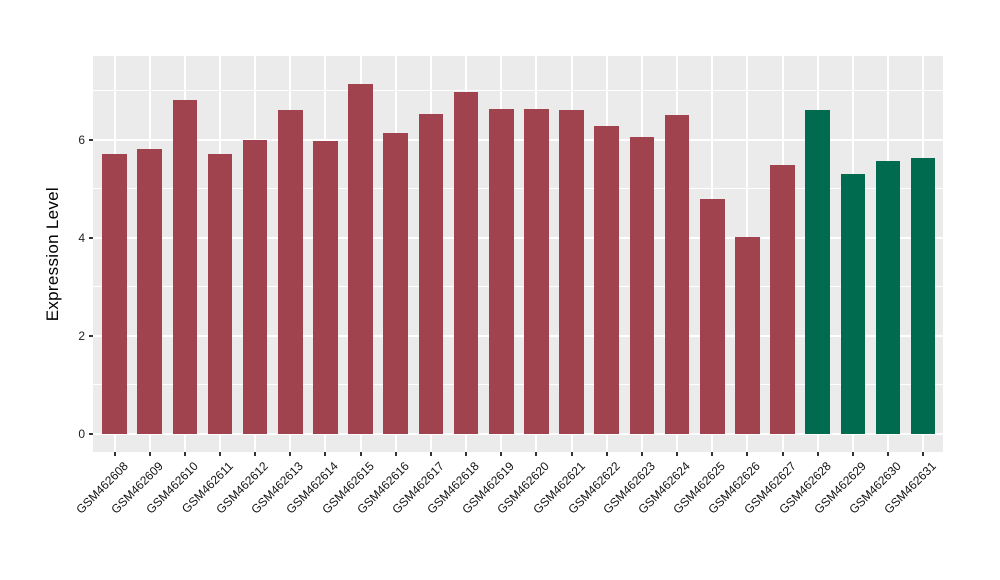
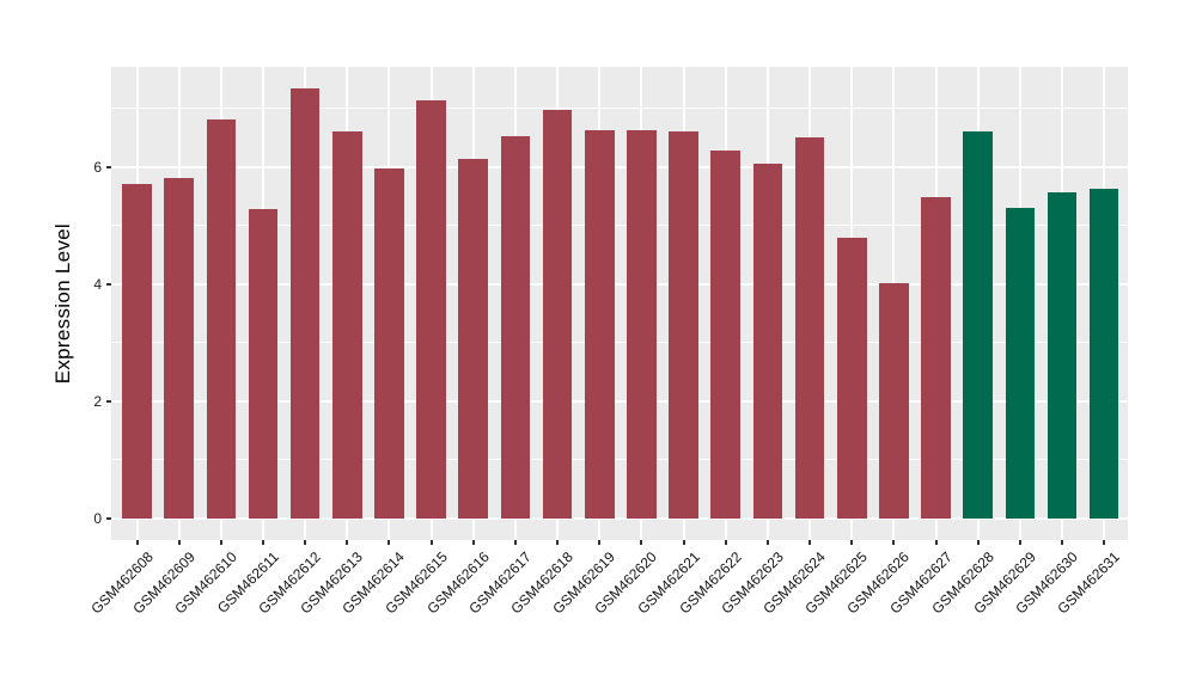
GSM462611: 5.7 -> 5.3
GSM462612: 6.0 -> 7.3
